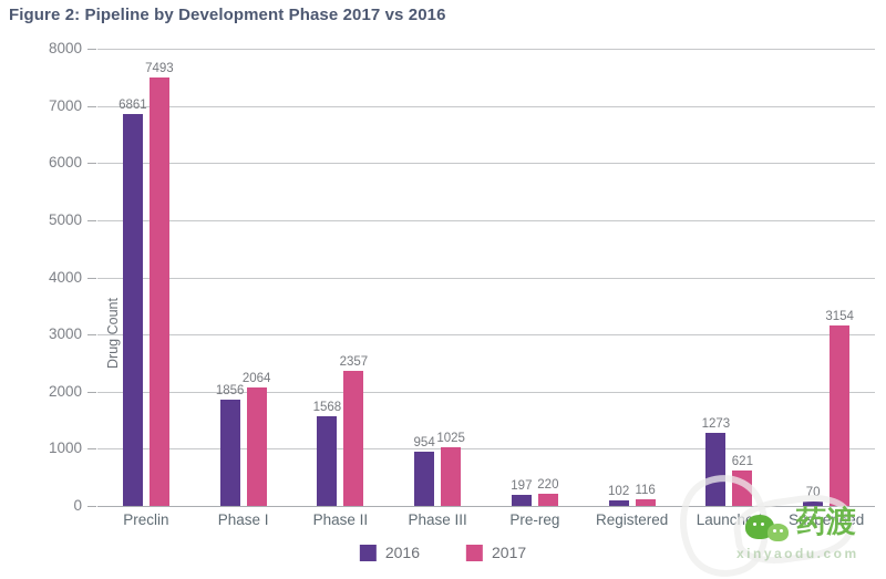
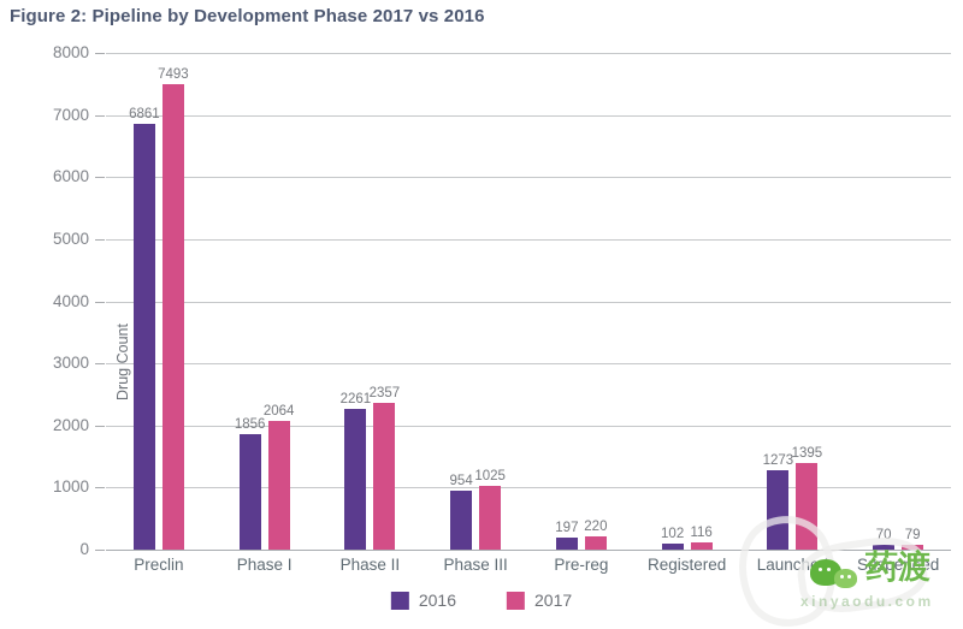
2016/Phase II: 1568 -> 2261
2017/Launched: 621 -> 1395
2017/Suspended: 3154 -> 79
